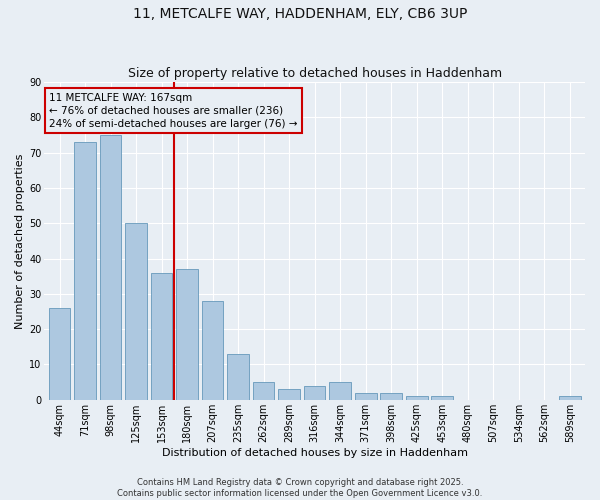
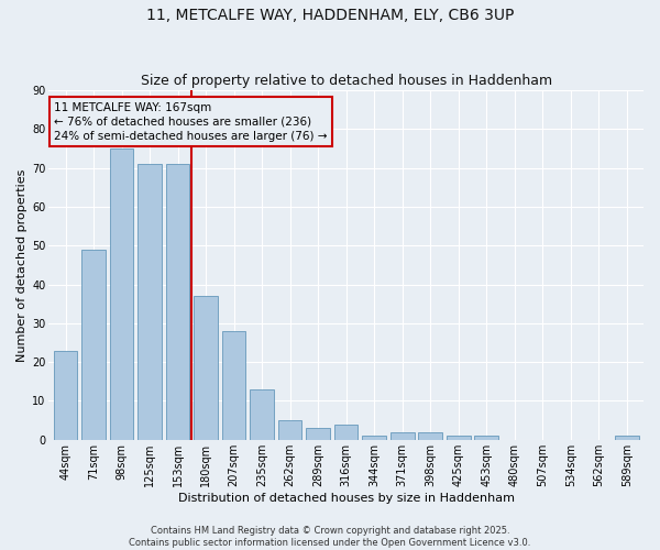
44sqm: 26 -> 23
71sqm: 73 -> 49
125sqm: 50 -> 71
153sqm: 36 -> 71
344sqm: 5 -> 1
